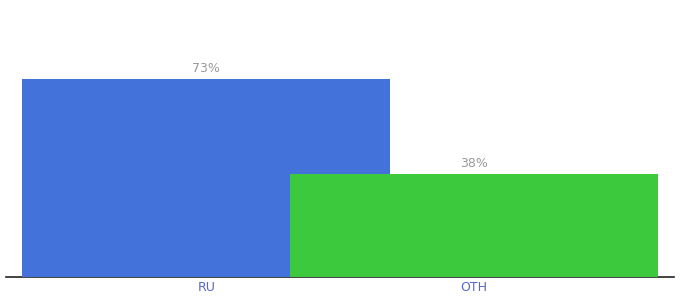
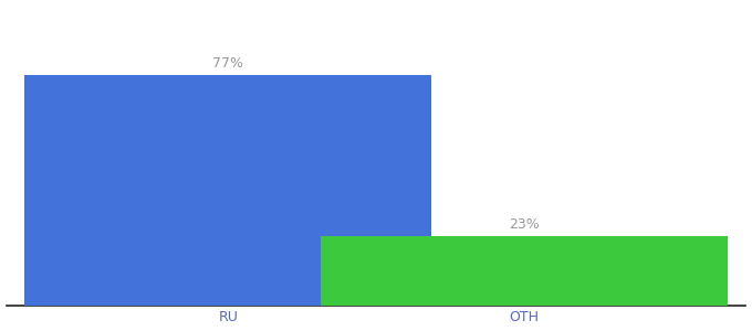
RU: 73% -> 77%
OTH: 38% -> 23%
